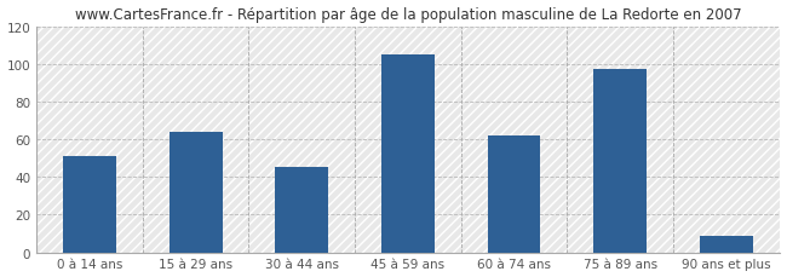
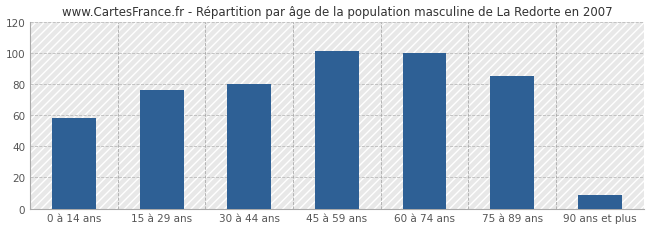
0 à 14 ans: 51 -> 58
15 à 29 ans: 64 -> 76
30 à 44 ans: 45 -> 80
45 à 59 ans: 105 -> 101
60 à 74 ans: 62 -> 100
75 à 89 ans: 97 -> 85
